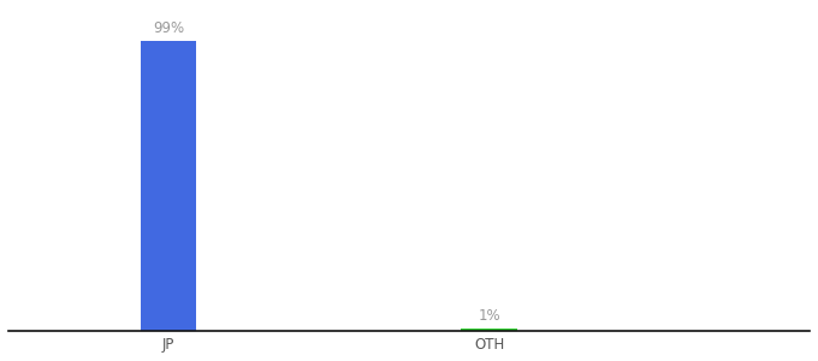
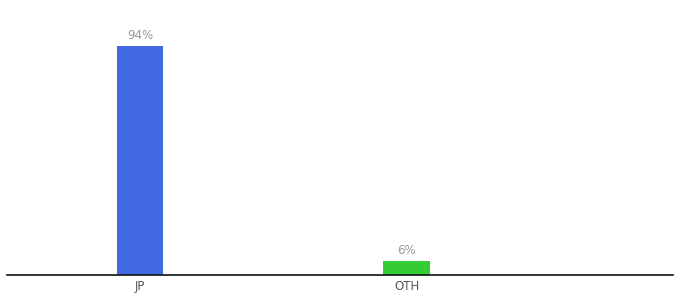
JP: 99% -> 94%
OTH: 1% -> 6%
